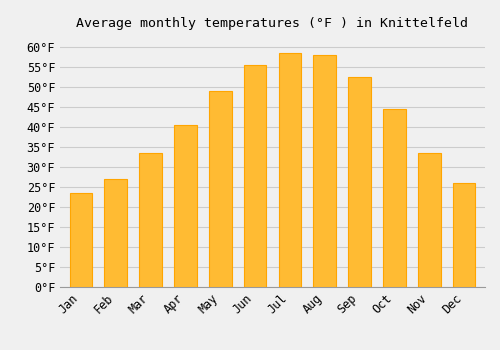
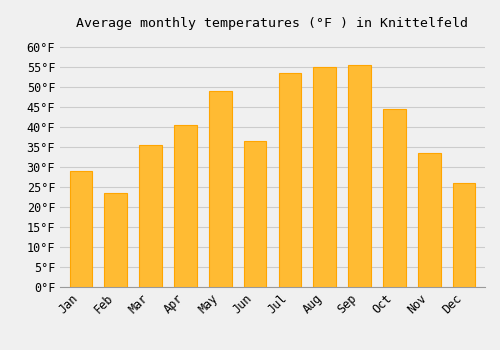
Jan: 23.5°F -> 29.0°F
Feb: 27.0°F -> 23.5°F
Mar: 33.5°F -> 35.5°F
Jun: 55.5°F -> 36.5°F
Jul: 58.5°F -> 53.5°F
Aug: 58.0°F -> 55.0°F
Sep: 52.5°F -> 55.5°F
